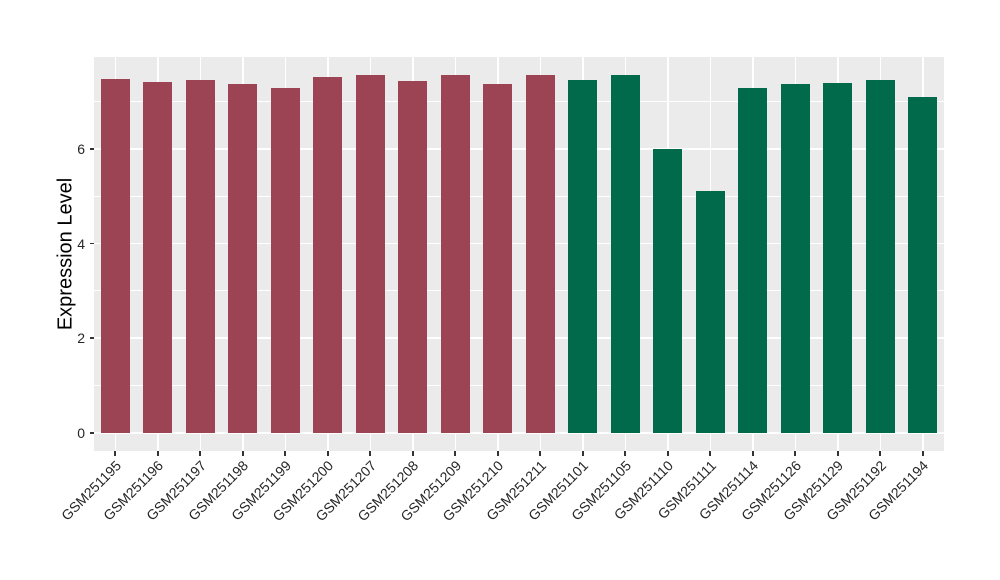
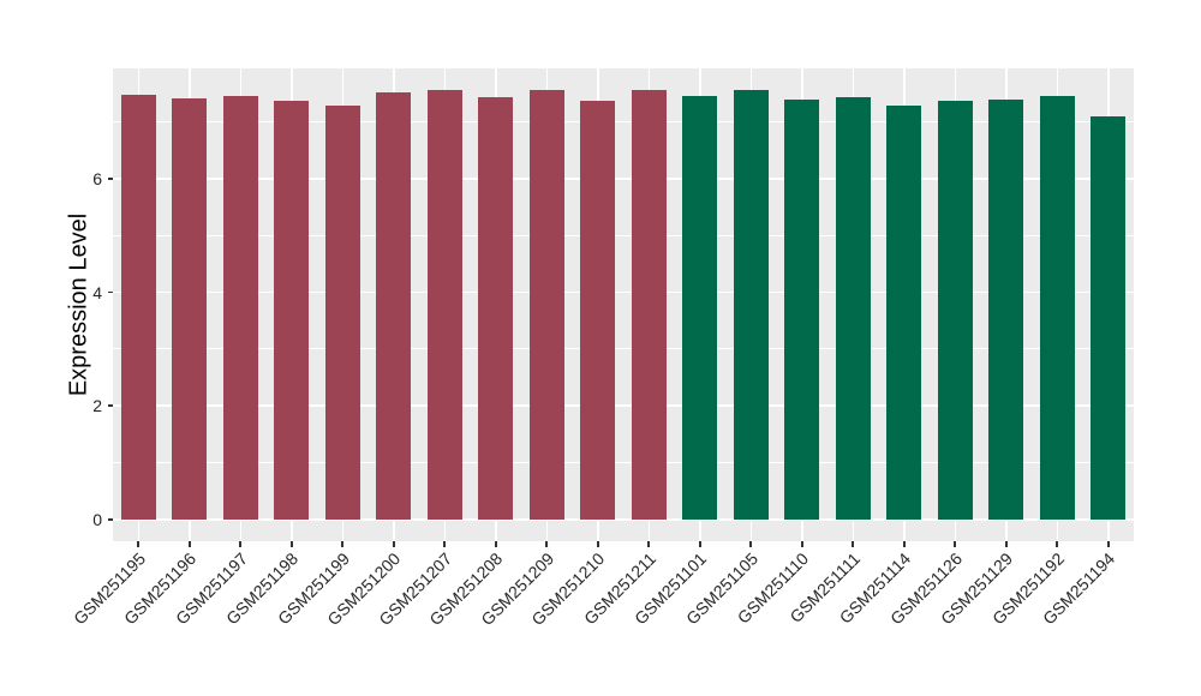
GSM251110: 6.0 -> 7.4
GSM251111: 5.1 -> 7.4
